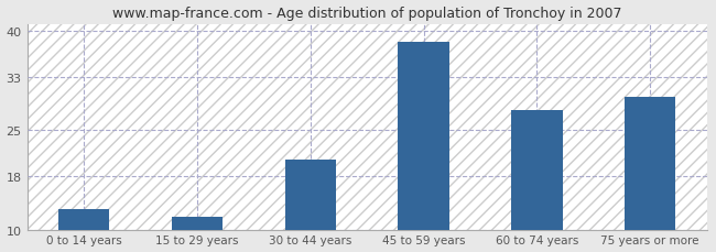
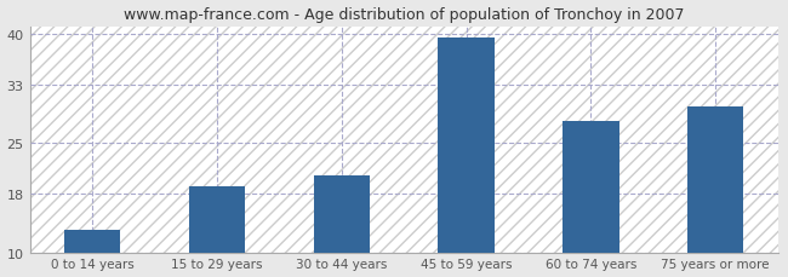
15 to 29 years: 12.0 -> 19.0
45 to 59 years: 38.2 -> 39.5
